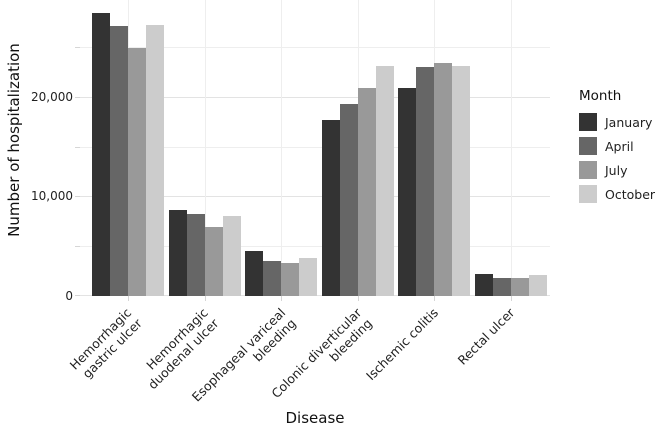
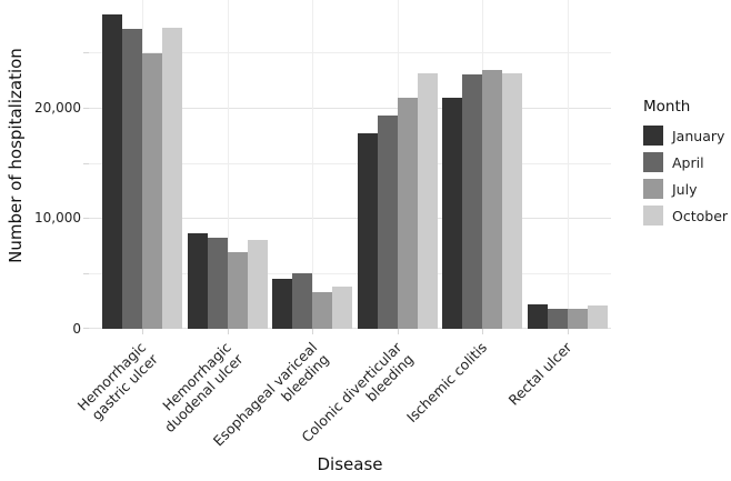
April/Esophageal variceal bleeding: 4000 -> 5000
